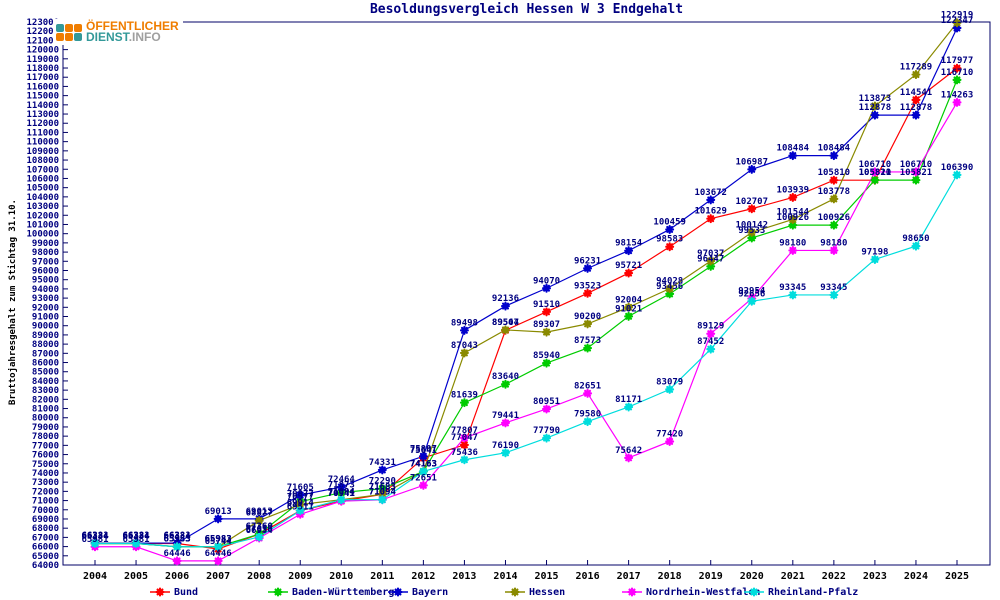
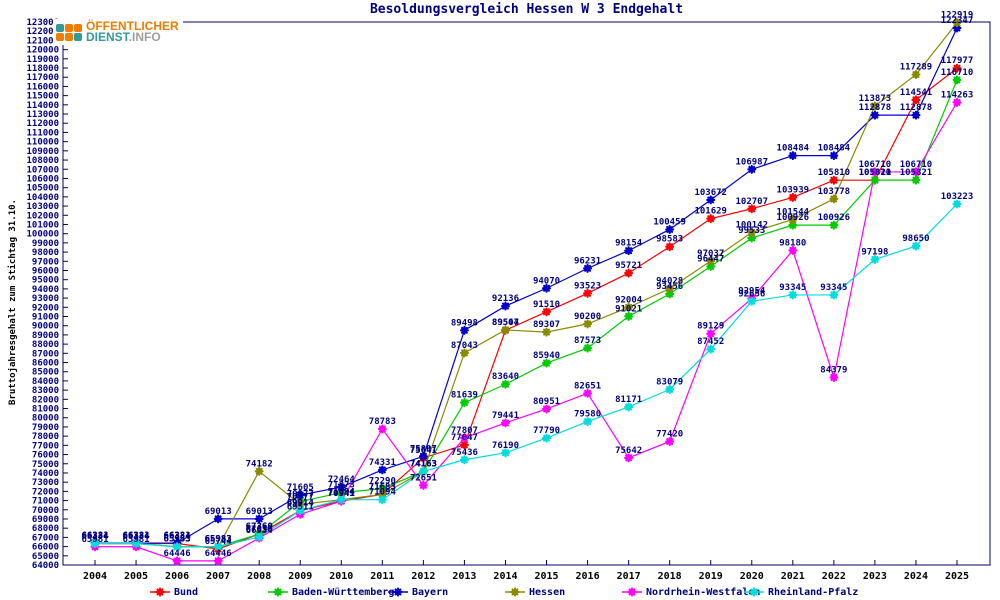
Hessen/2008: 68827 -> 74182
Nordrhein-Westfalen/2011: 71094 -> 78783
Nordrhein-Westfalen/2022: 98180 -> 84379
Rheinland-Pfalz/2025: 106390 -> 103223
